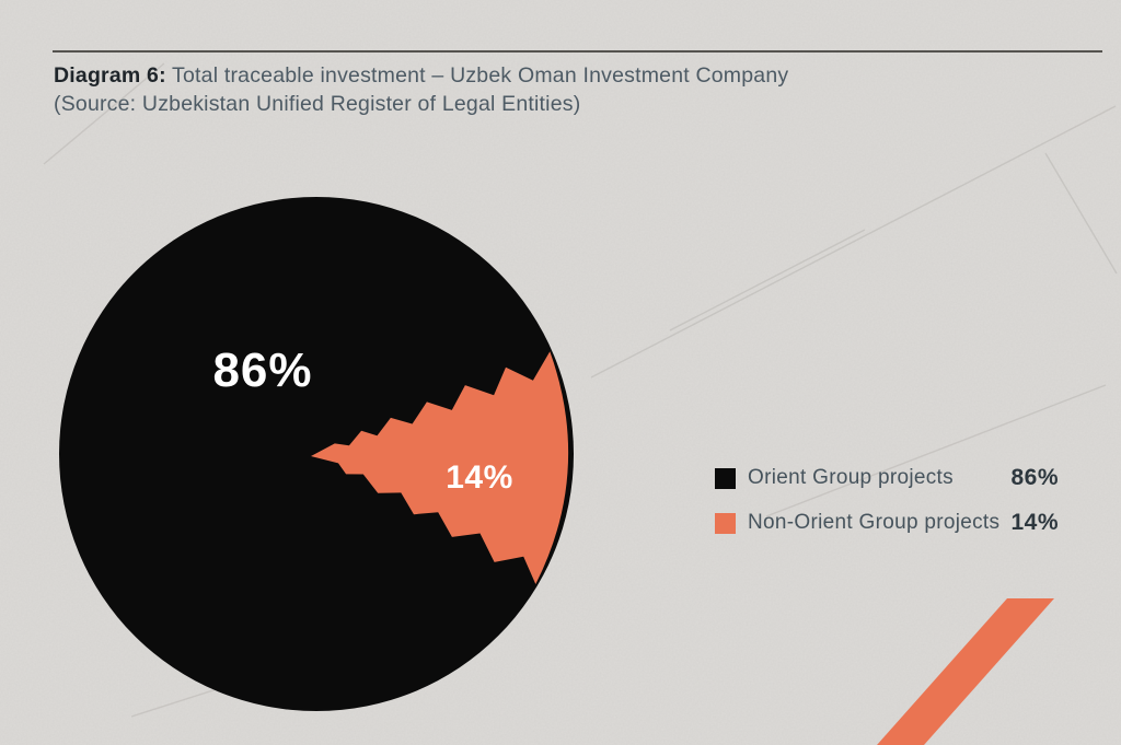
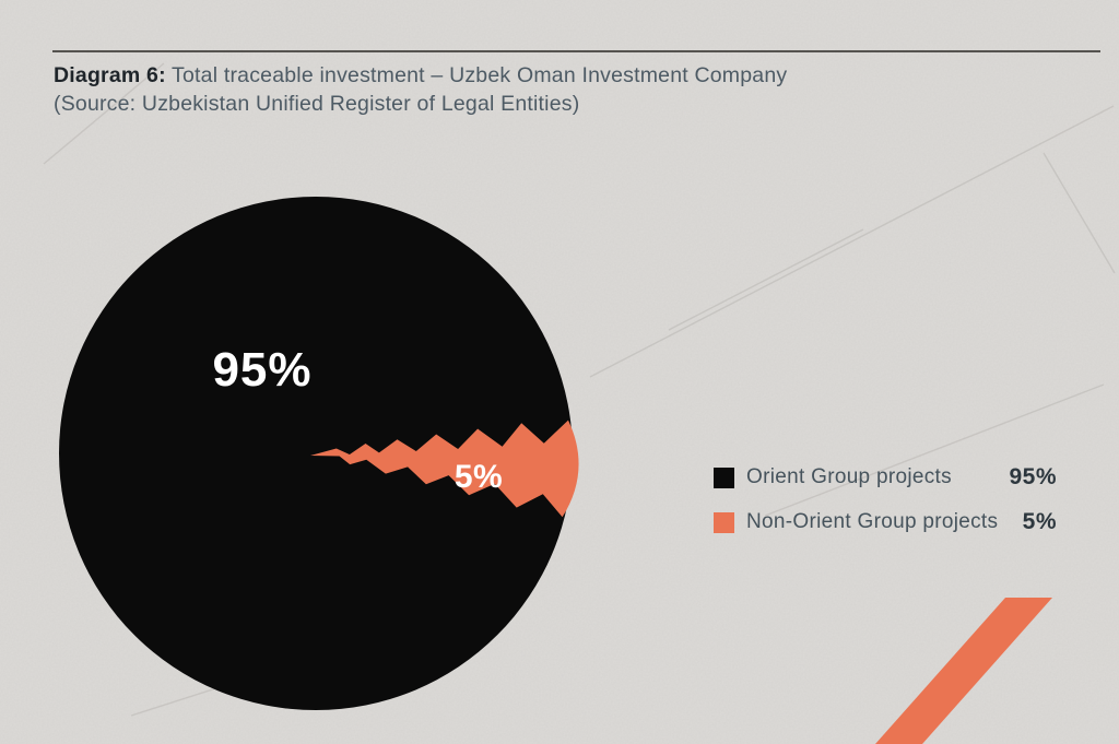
Orient Group projects: 86% -> 95%
Non-Orient Group projects: 14% -> 5%
